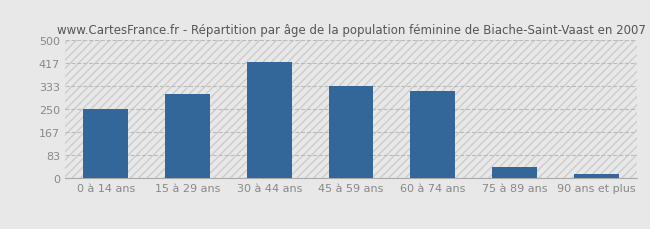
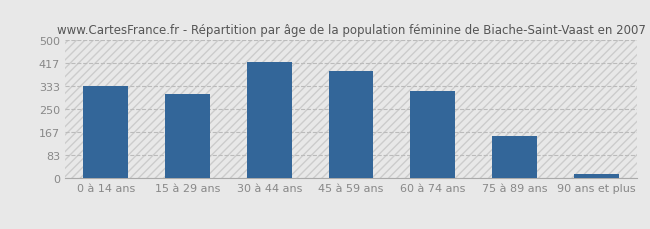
0 à 14 ans: 250 -> 333
45 à 59 ans: 335 -> 390
75 à 89 ans: 40 -> 155
